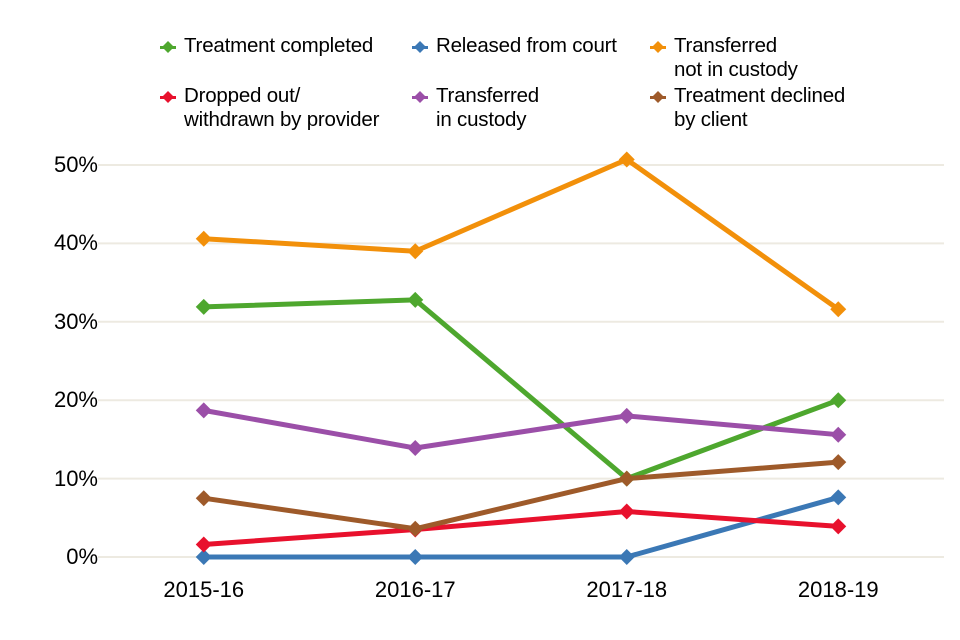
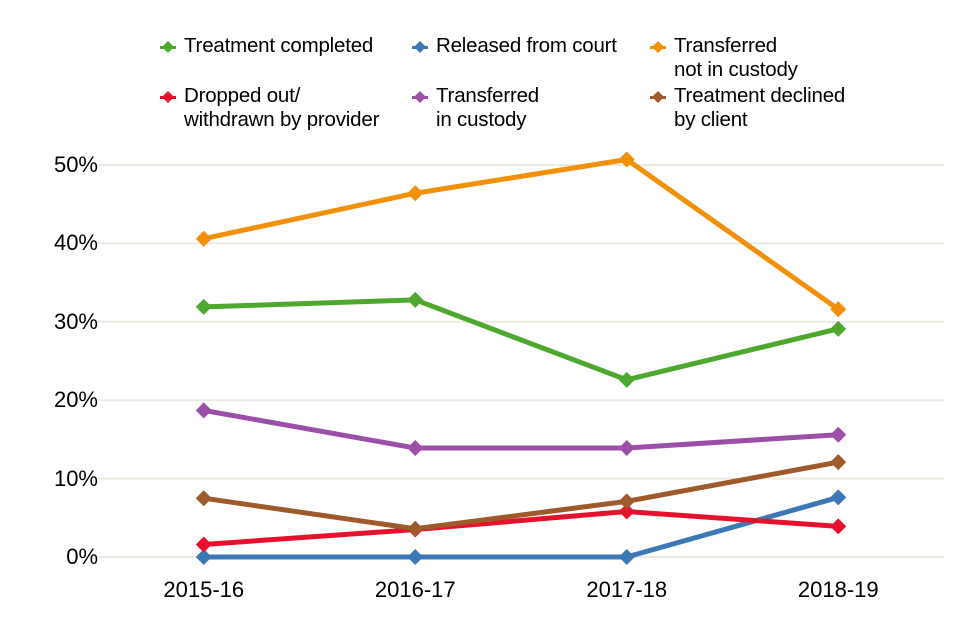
Transferred not in custody/2016-17: 39% -> 46%
Treatment completed/2017-18: 10% -> 23%
Transferred in custody/2017-18: 18% -> 14%
Treatment declined by client/2017-18: 10% -> 7%
Treatment completed/2018-19: 20% -> 29%
